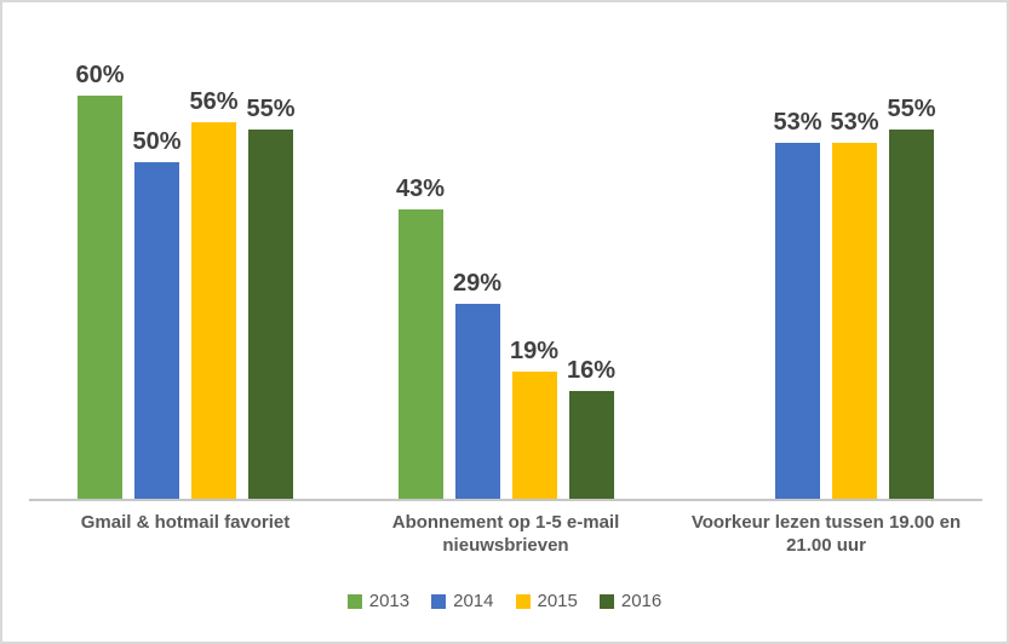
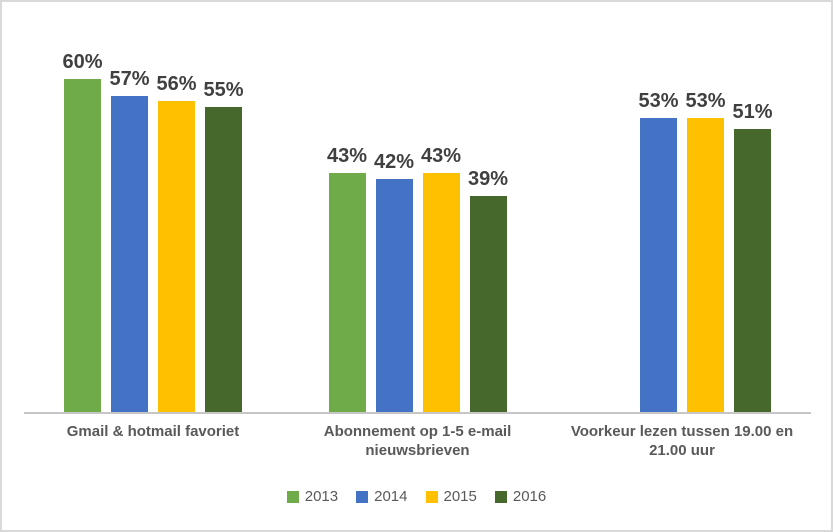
2014/Gmail & hotmail favoriet: 50% -> 57%
2014/Abonnement op 1-5 e-mail nieuwsbrieven: 29% -> 42%
2015/Abonnement op 1-5 e-mail nieuwsbrieven: 19% -> 43%
2016/Abonnement op 1-5 e-mail nieuwsbrieven: 16% -> 39%
2016/Voorkeur lezen tussen 19.00 en 21.00 uur: 55% -> 51%
